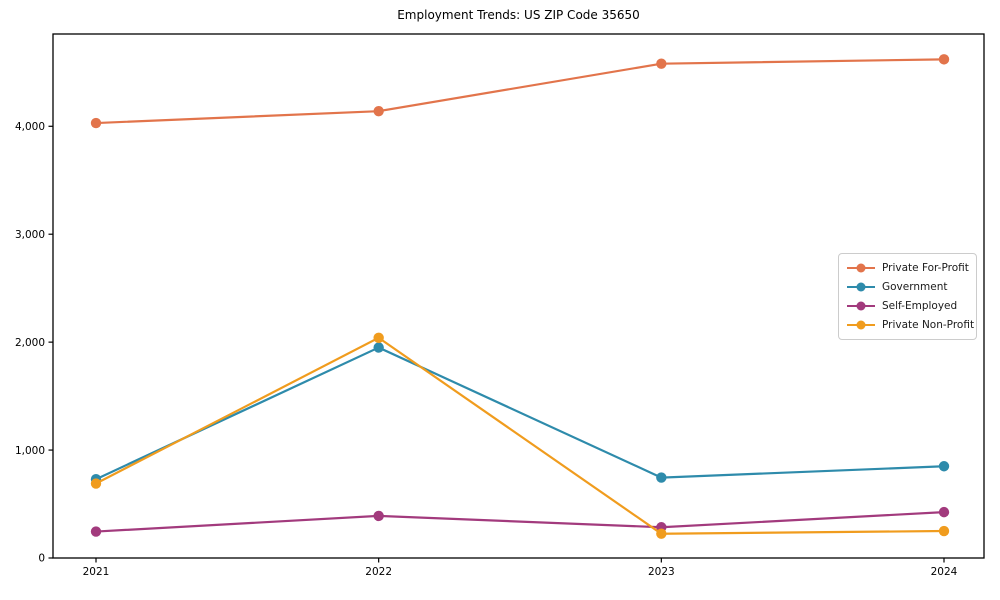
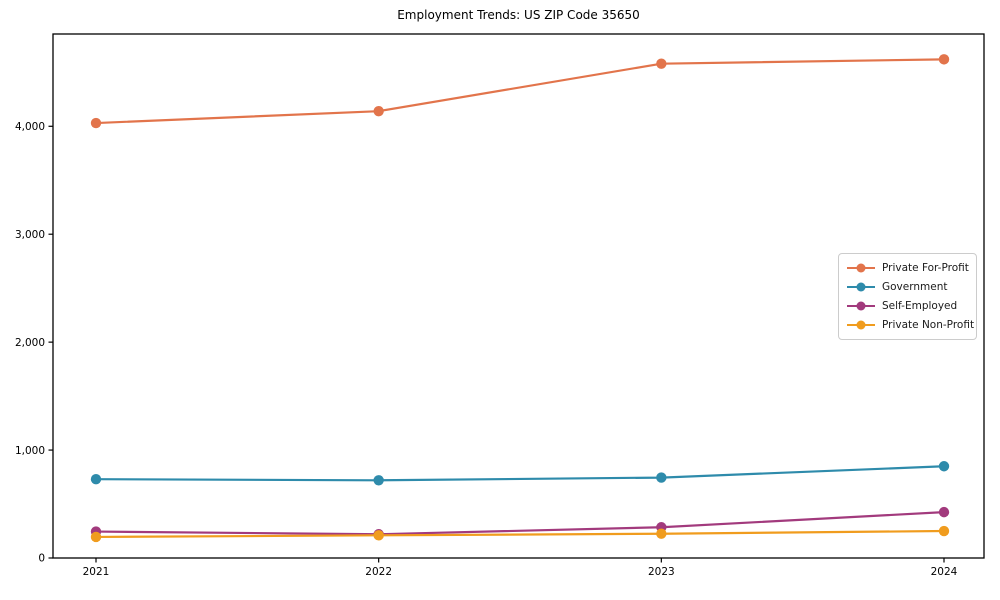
Private Non-Profit/2021: 690 -> 200
Government/2022: 1950 -> 720
Self-Employed/2022: 390 -> 220
Private Non-Profit/2022: 2040 -> 210
